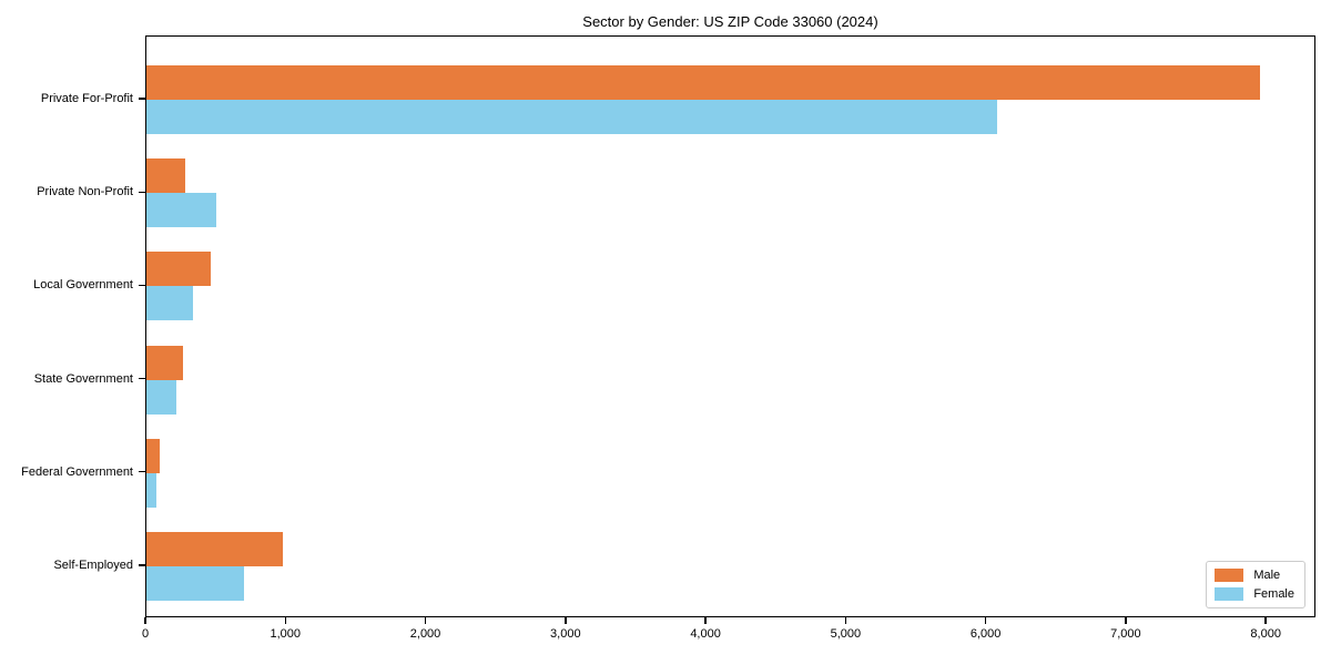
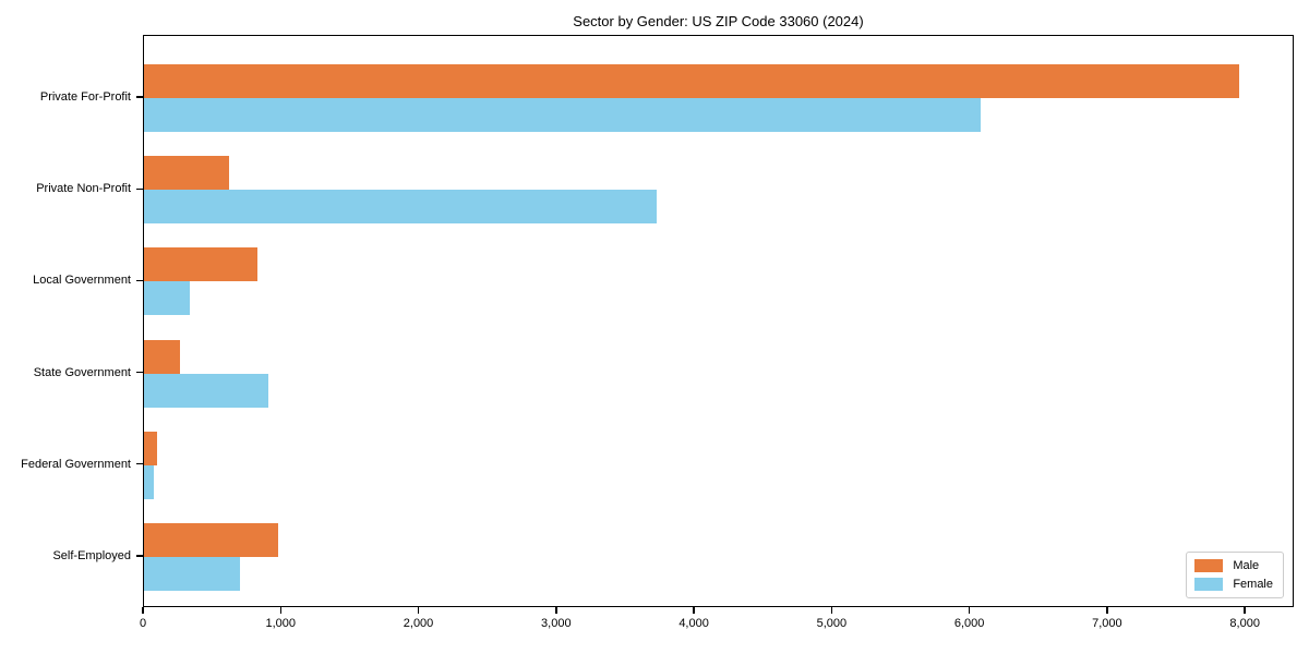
Male/Private Non-Profit: 280 -> 620
Female/Private Non-Profit: 500 -> 3720
Male/Local Government: 460 -> 820
Female/State Government: 220 -> 900
